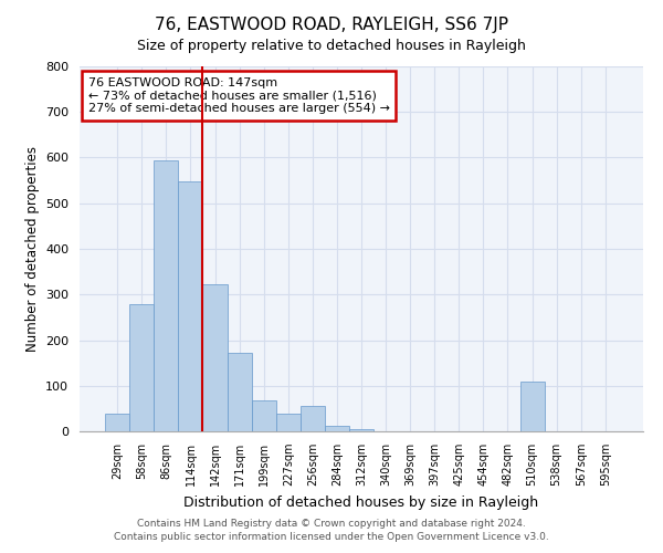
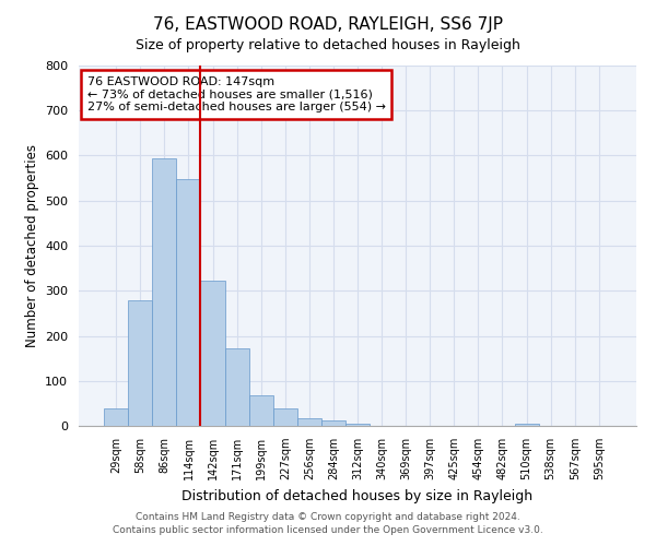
256sqm: 55 -> 18
510sqm: 110 -> 5
